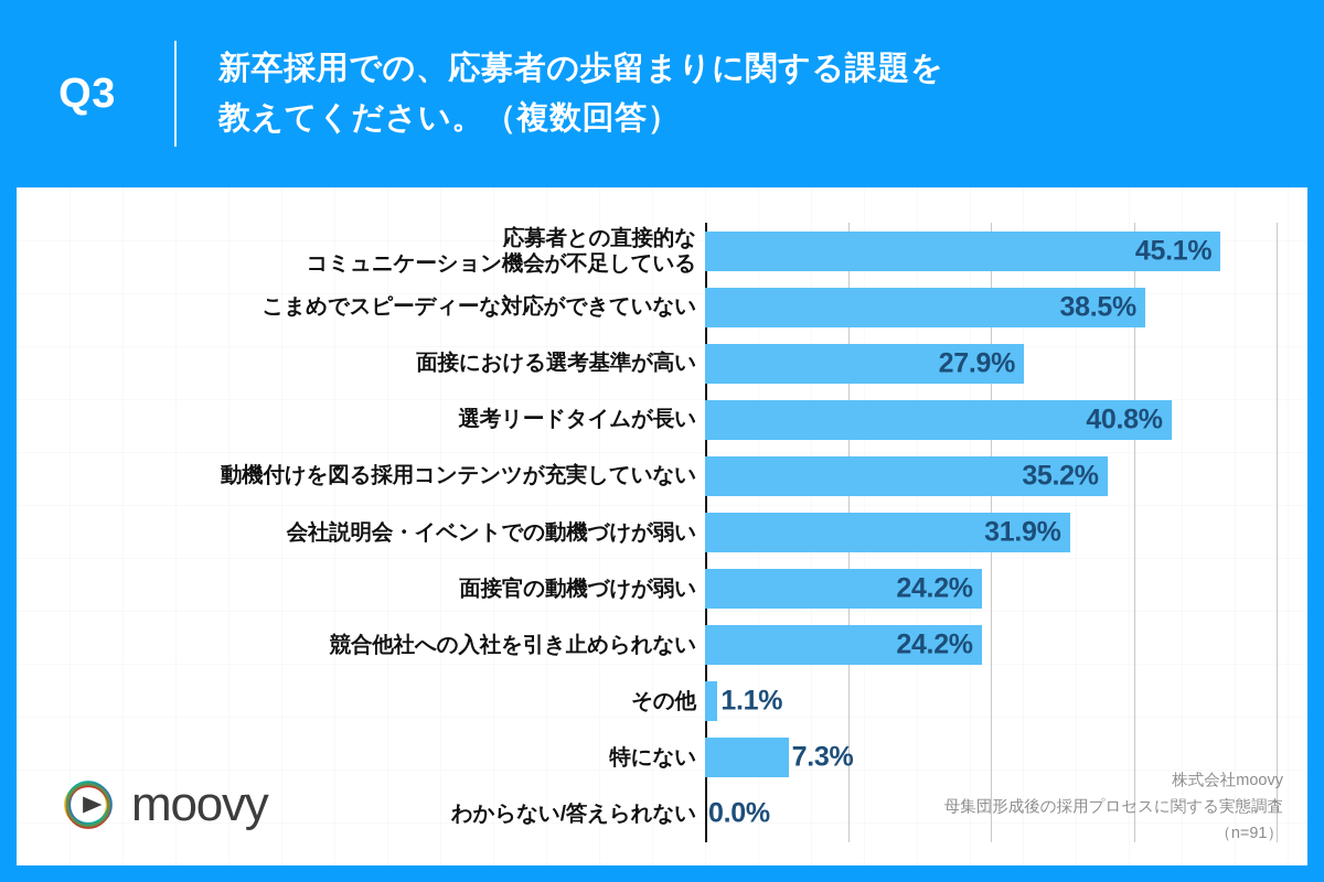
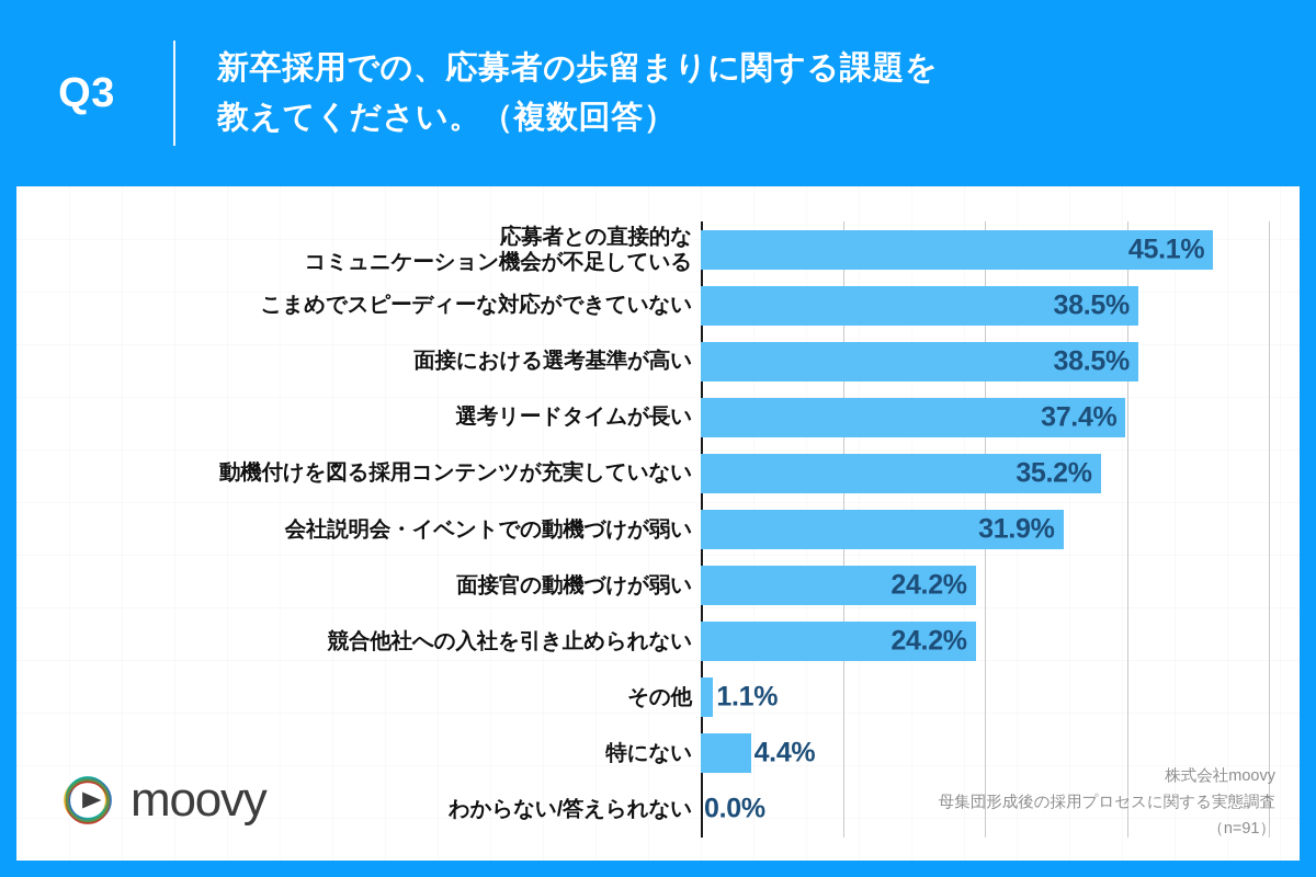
面接における選考基準が高い: 27.9% -> 38.5%
選考リードタイムが長い: 40.8% -> 37.4%
特にない: 7.3% -> 4.4%
